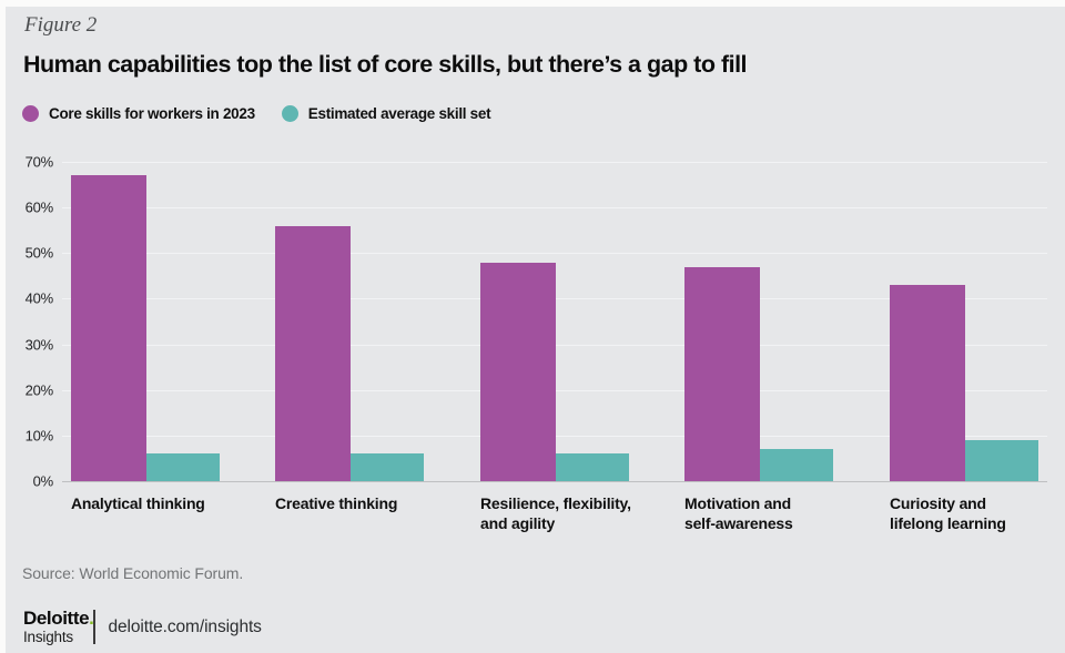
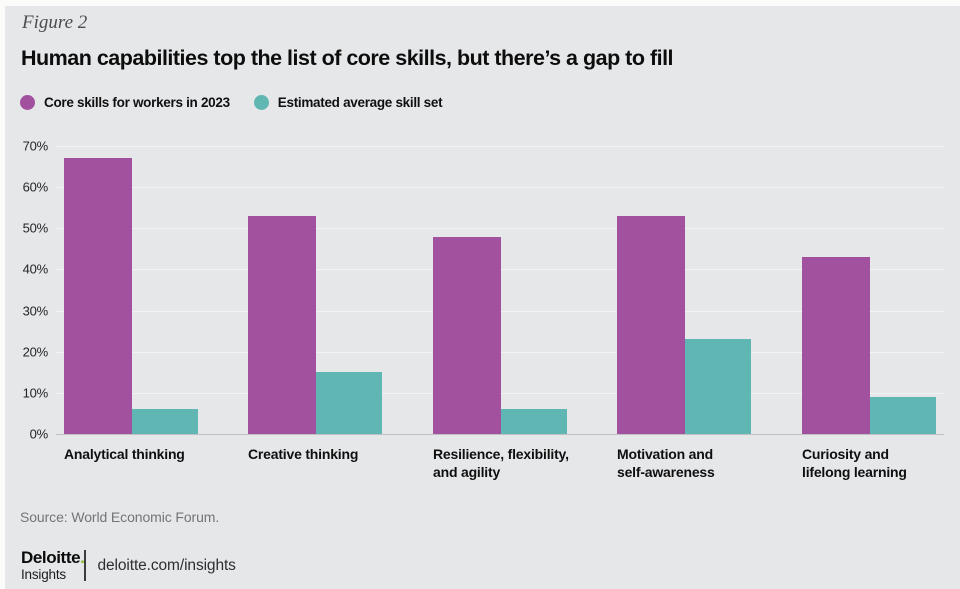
Core skills for workers in 2023/Creative thinking: 56% -> 53%
Estimated average skill set/Creative thinking: 6% -> 15%
Core skills for workers in 2023/Motivation and self-awareness: 47% -> 53%
Estimated average skill set/Motivation and self-awareness: 7% -> 23%
